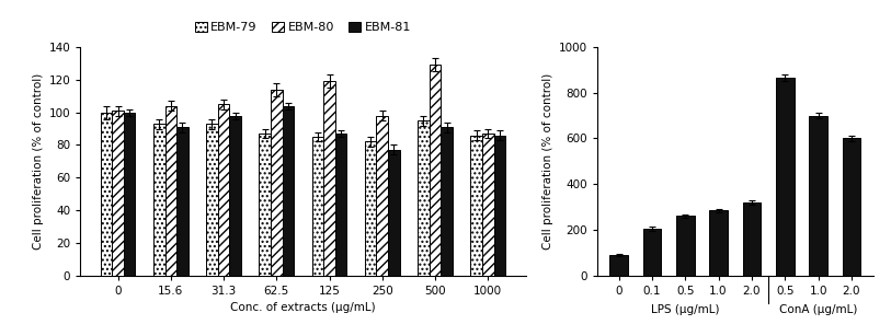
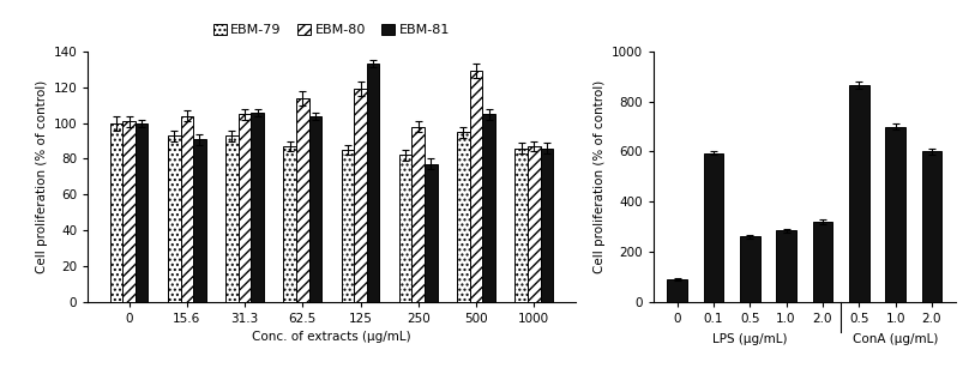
EBM-81/31.3: 98 -> 106
EBM-81/125: 87 -> 133
EBM-81/500: 91 -> 105
0.1: 205 -> 595
